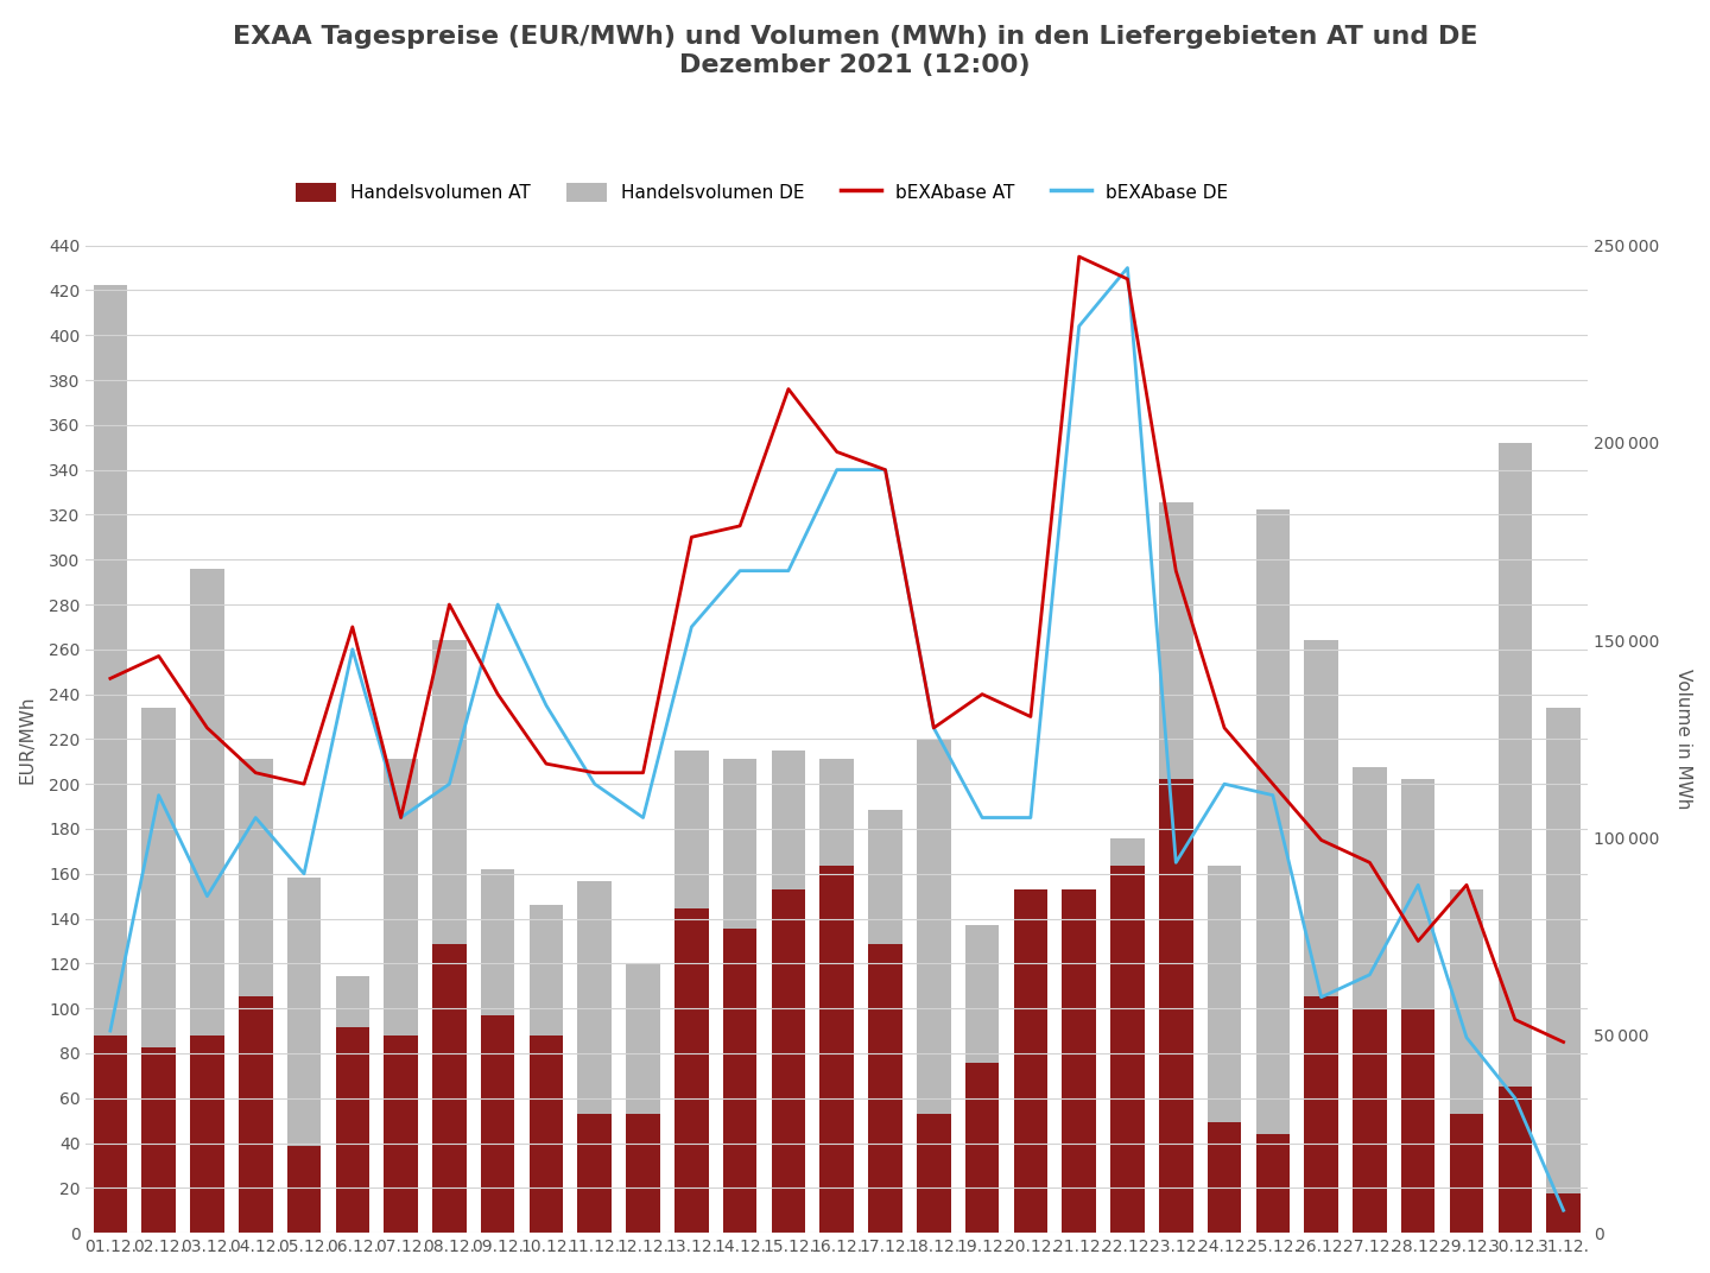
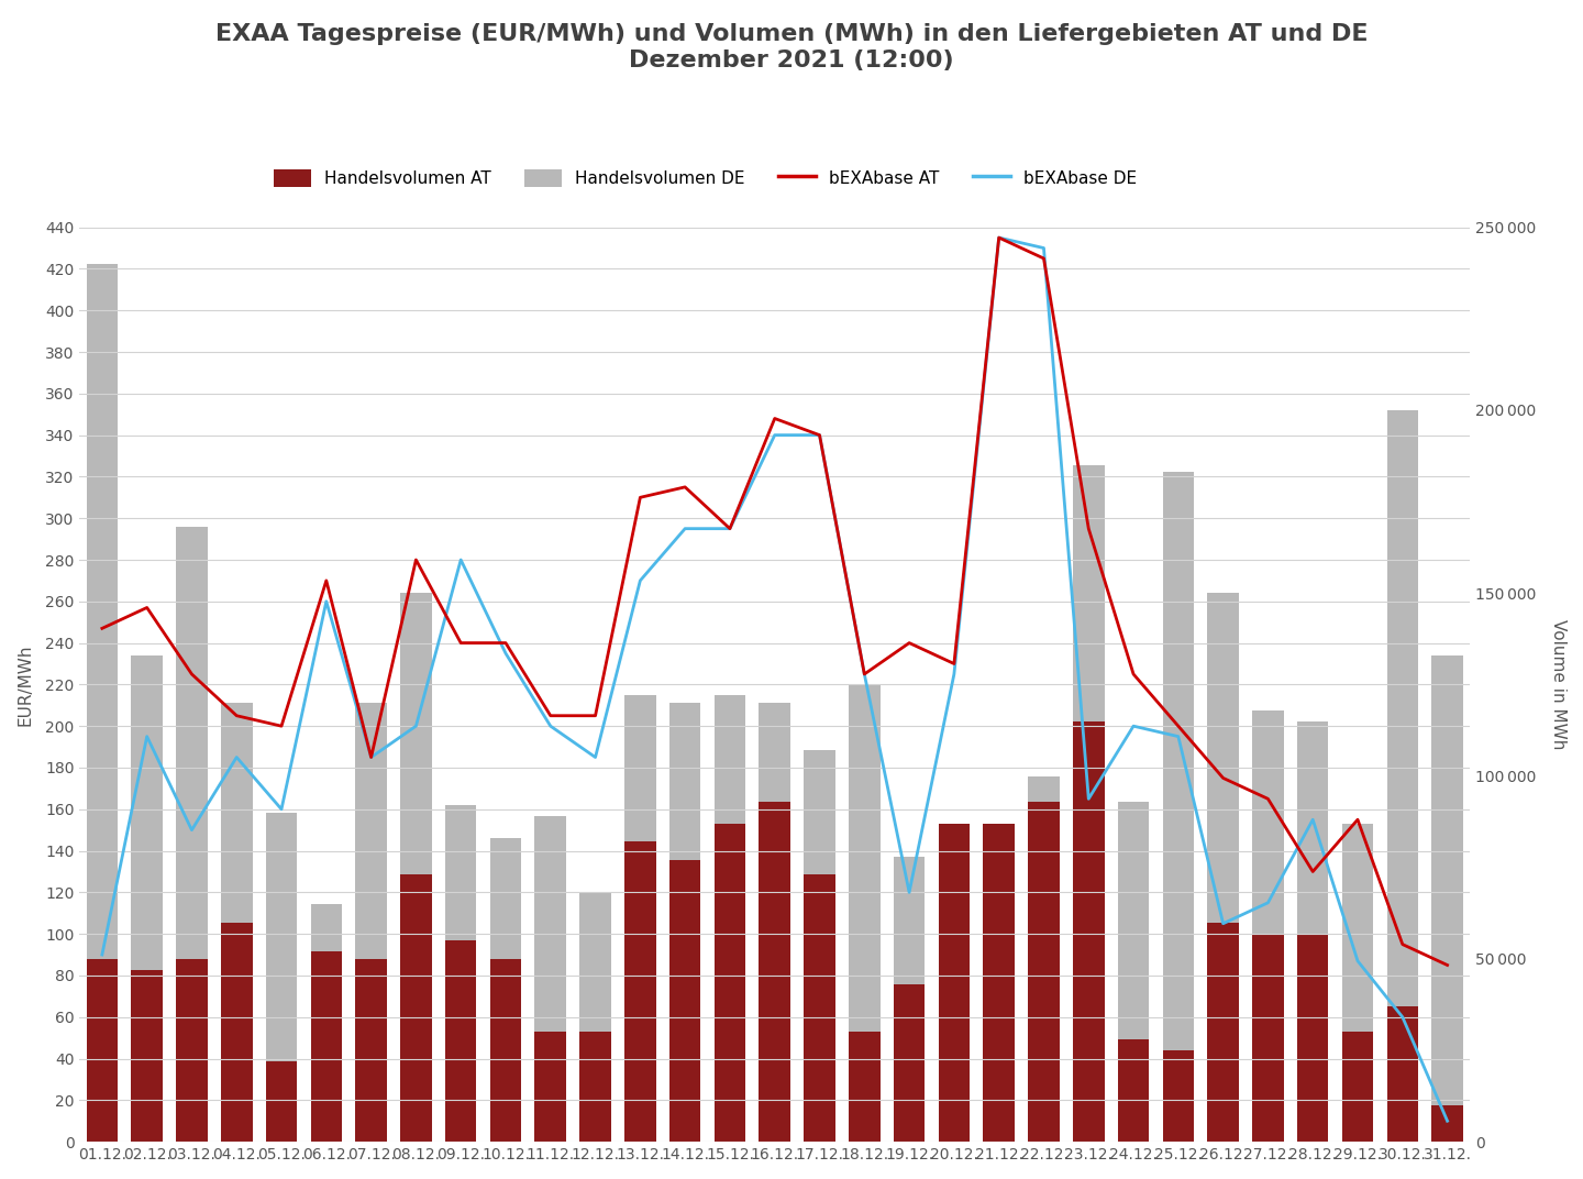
bEXAbase AT/10.12.: 209 -> 240
bEXAbase AT/15.12.: 376 -> 295
bEXAbase DE/19.12.: 185 -> 120
bEXAbase DE/20.12.: 185 -> 225
bEXAbase DE/21.12.: 404 -> 435
